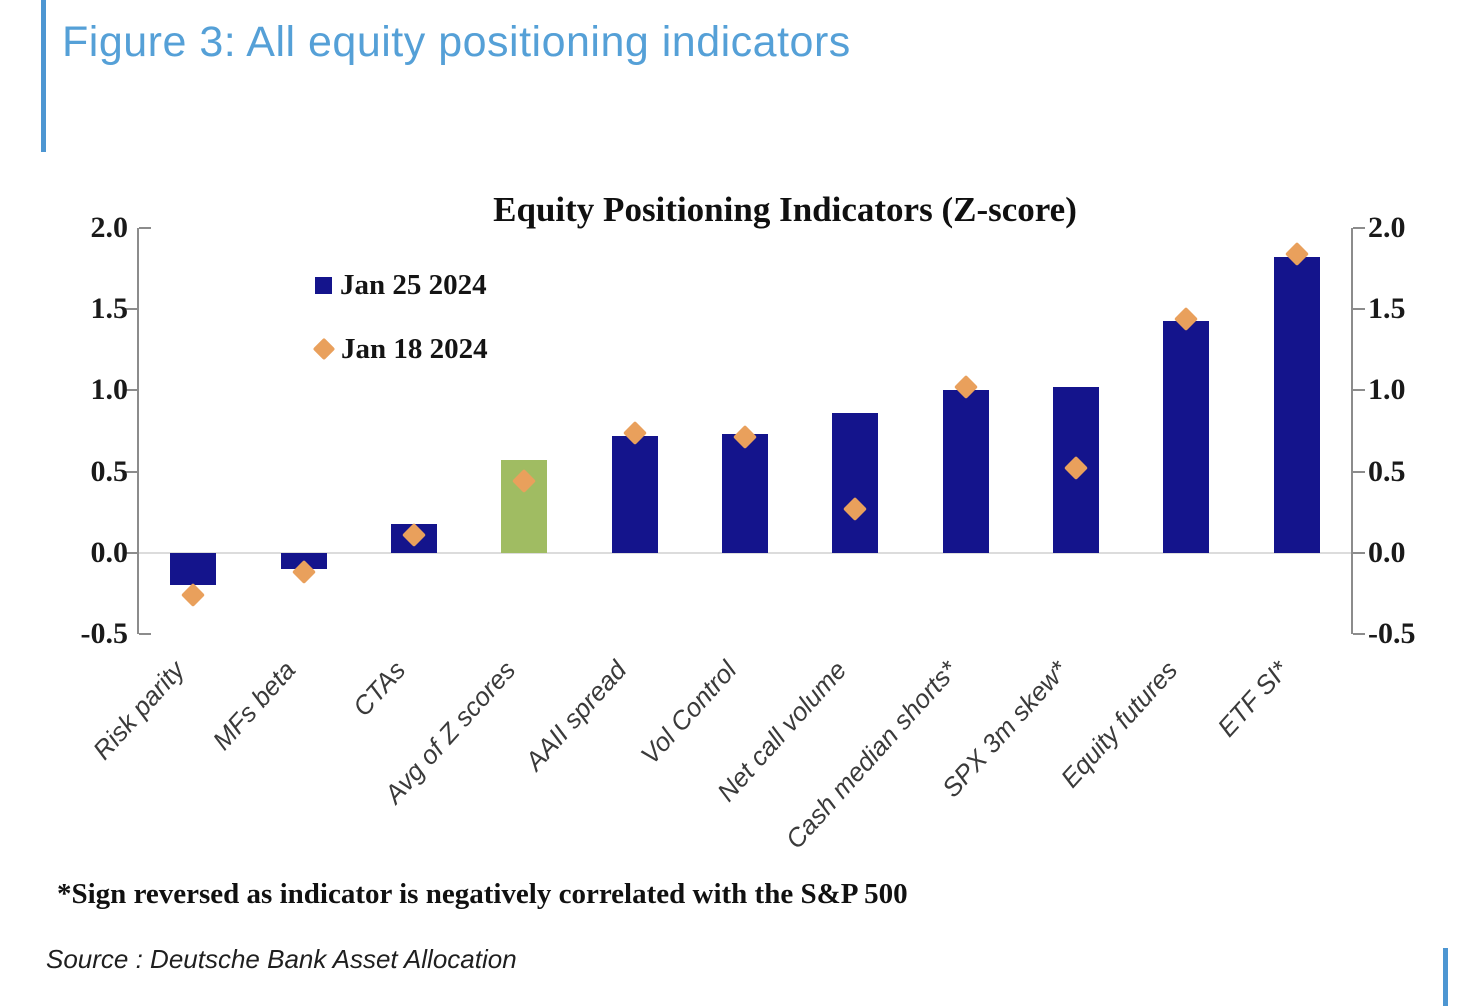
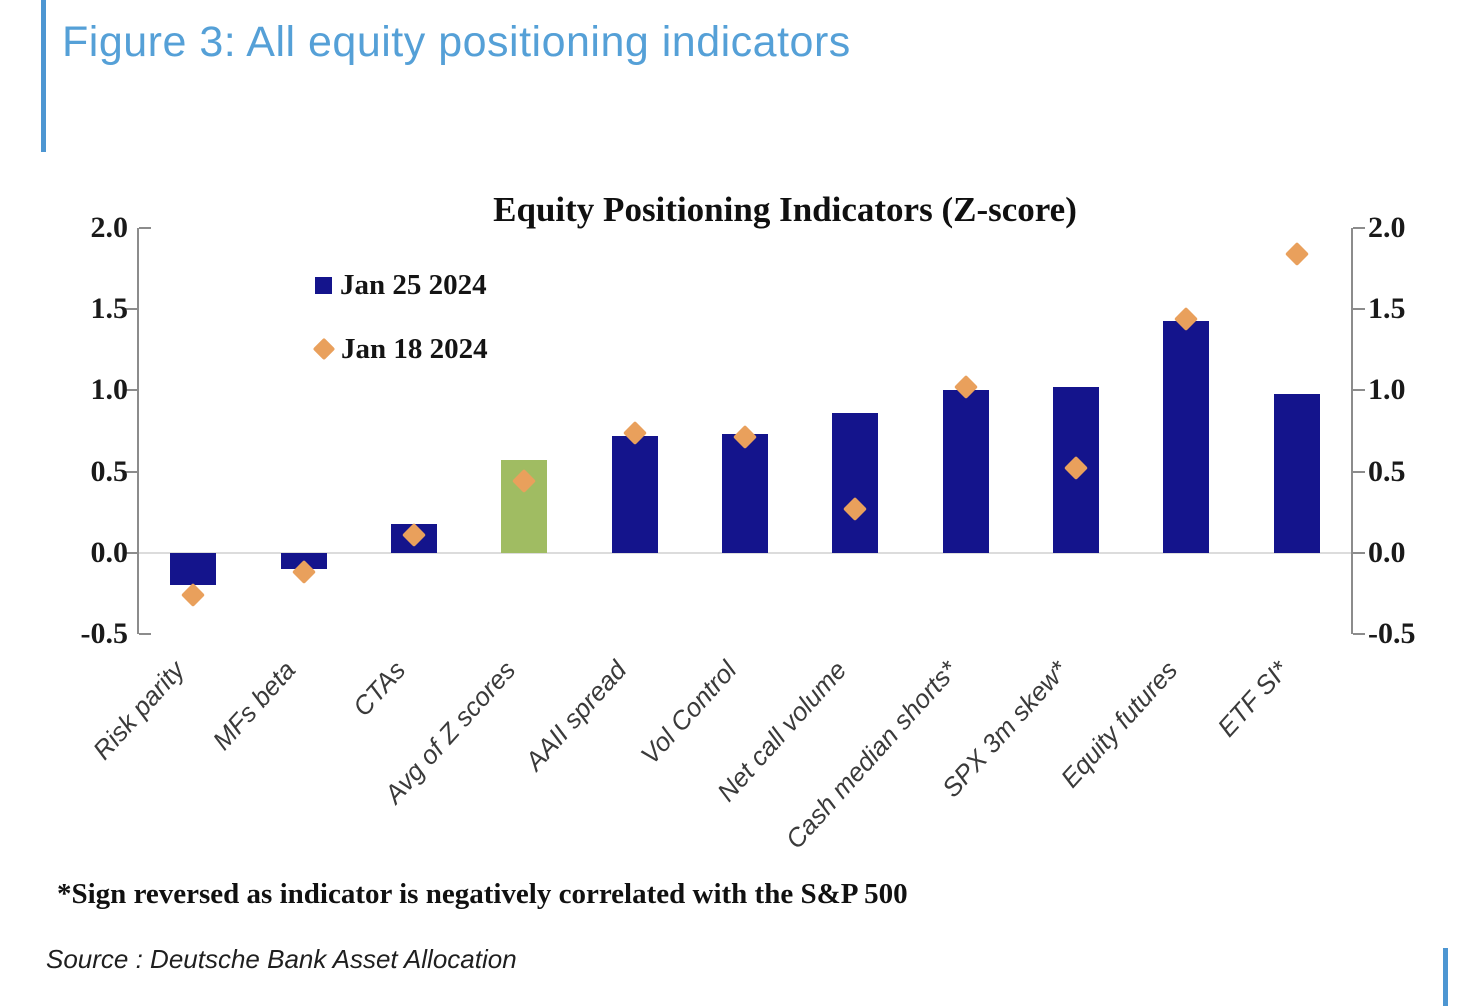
Jan 25 2024/ETF SI*: 1.82 -> 0.98
